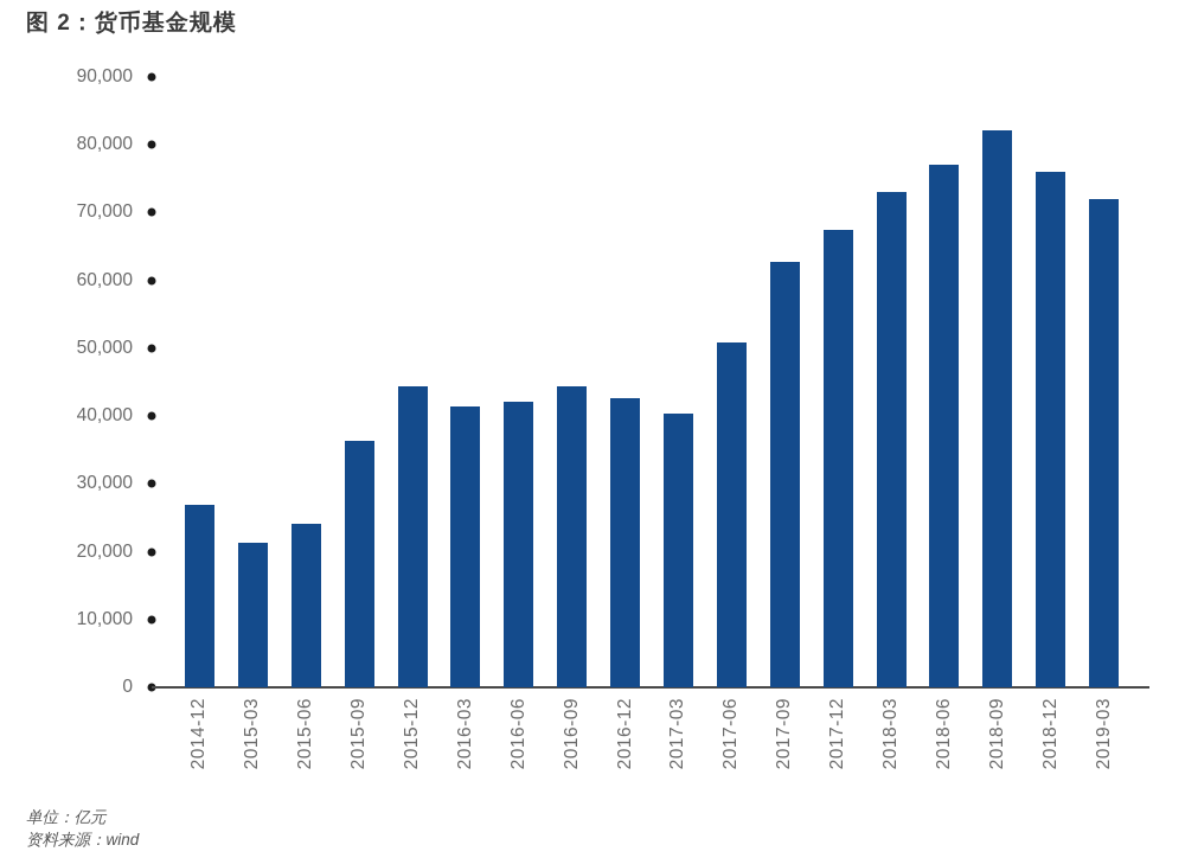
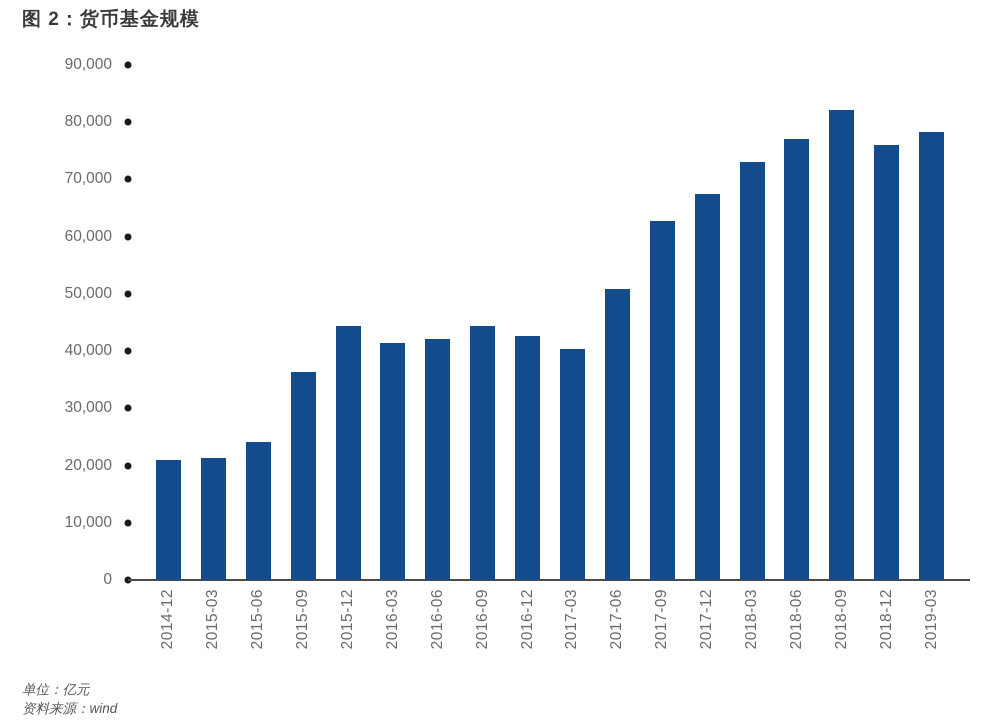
2014-12: 27000 -> 21000
2019-03: 72000 -> 78000
